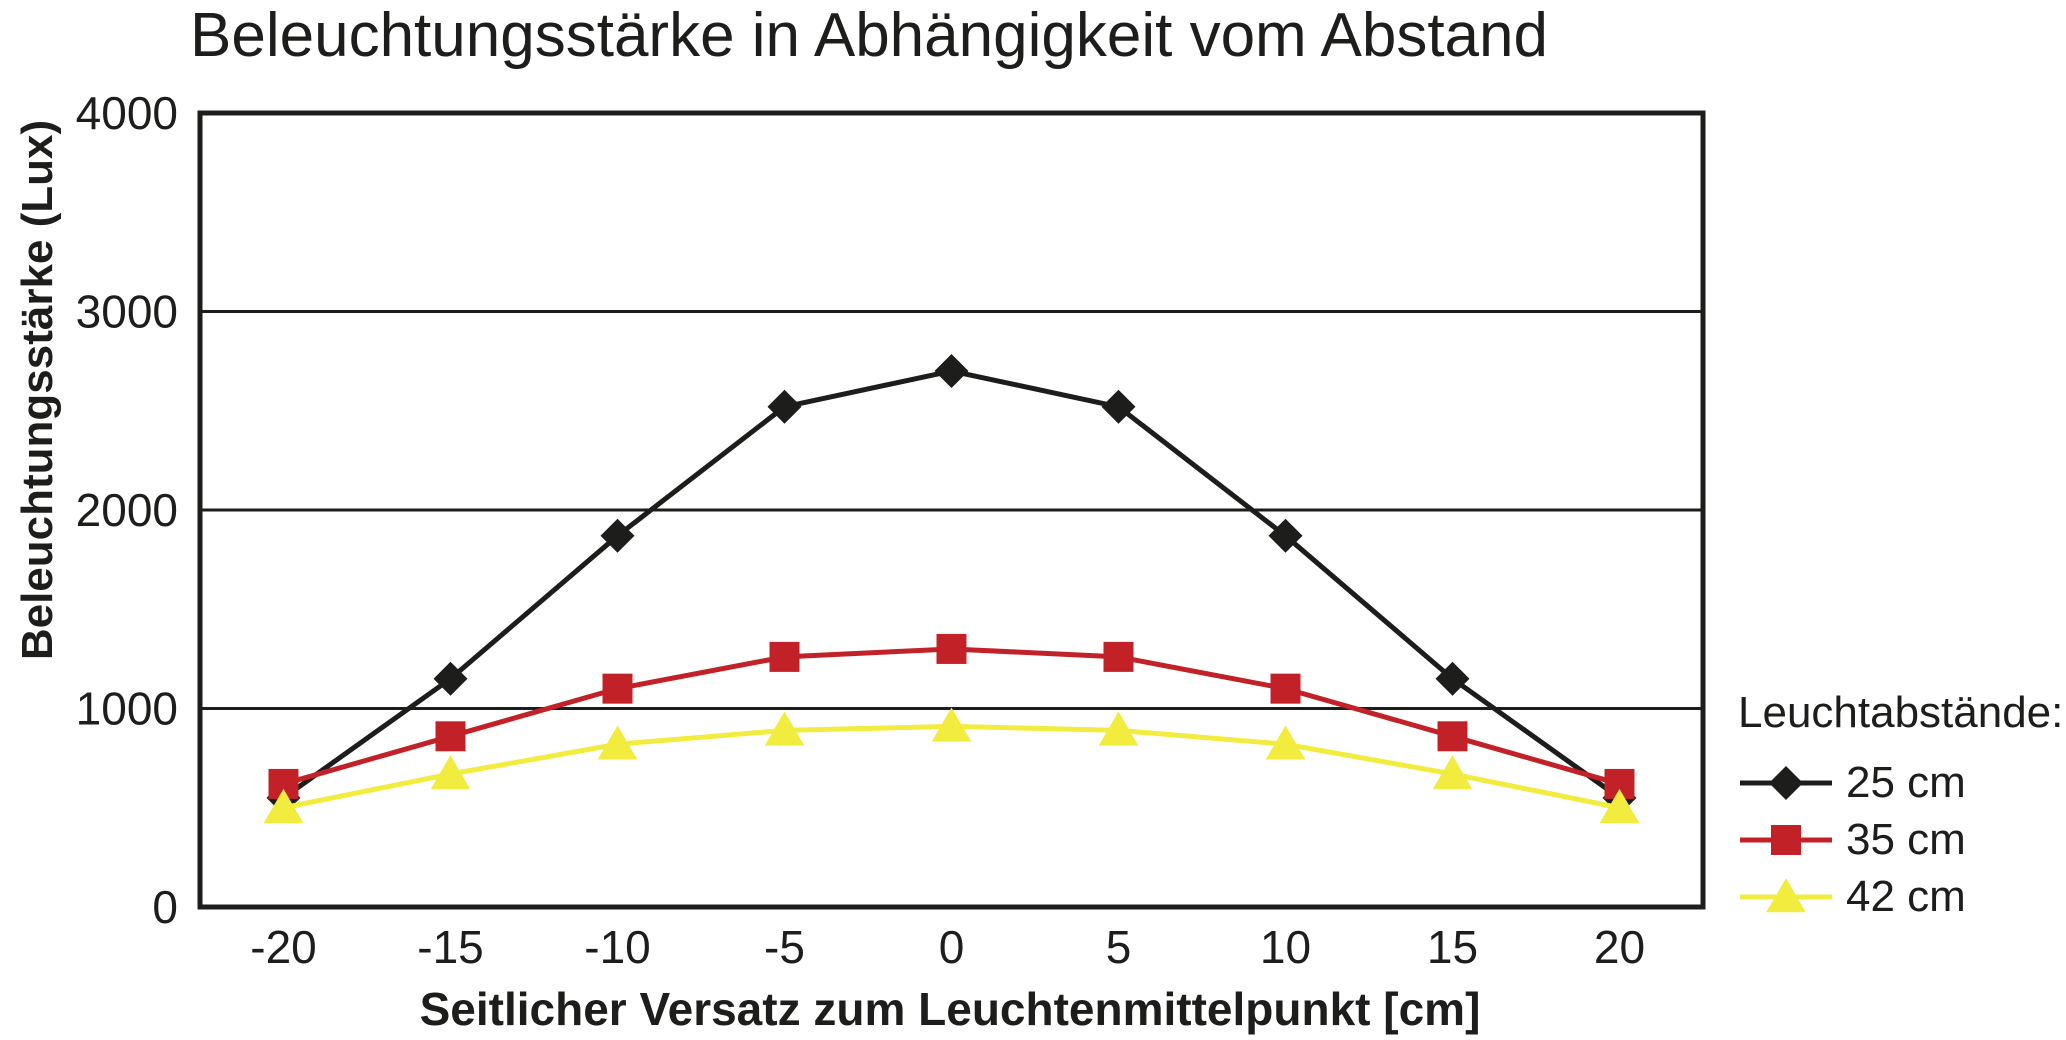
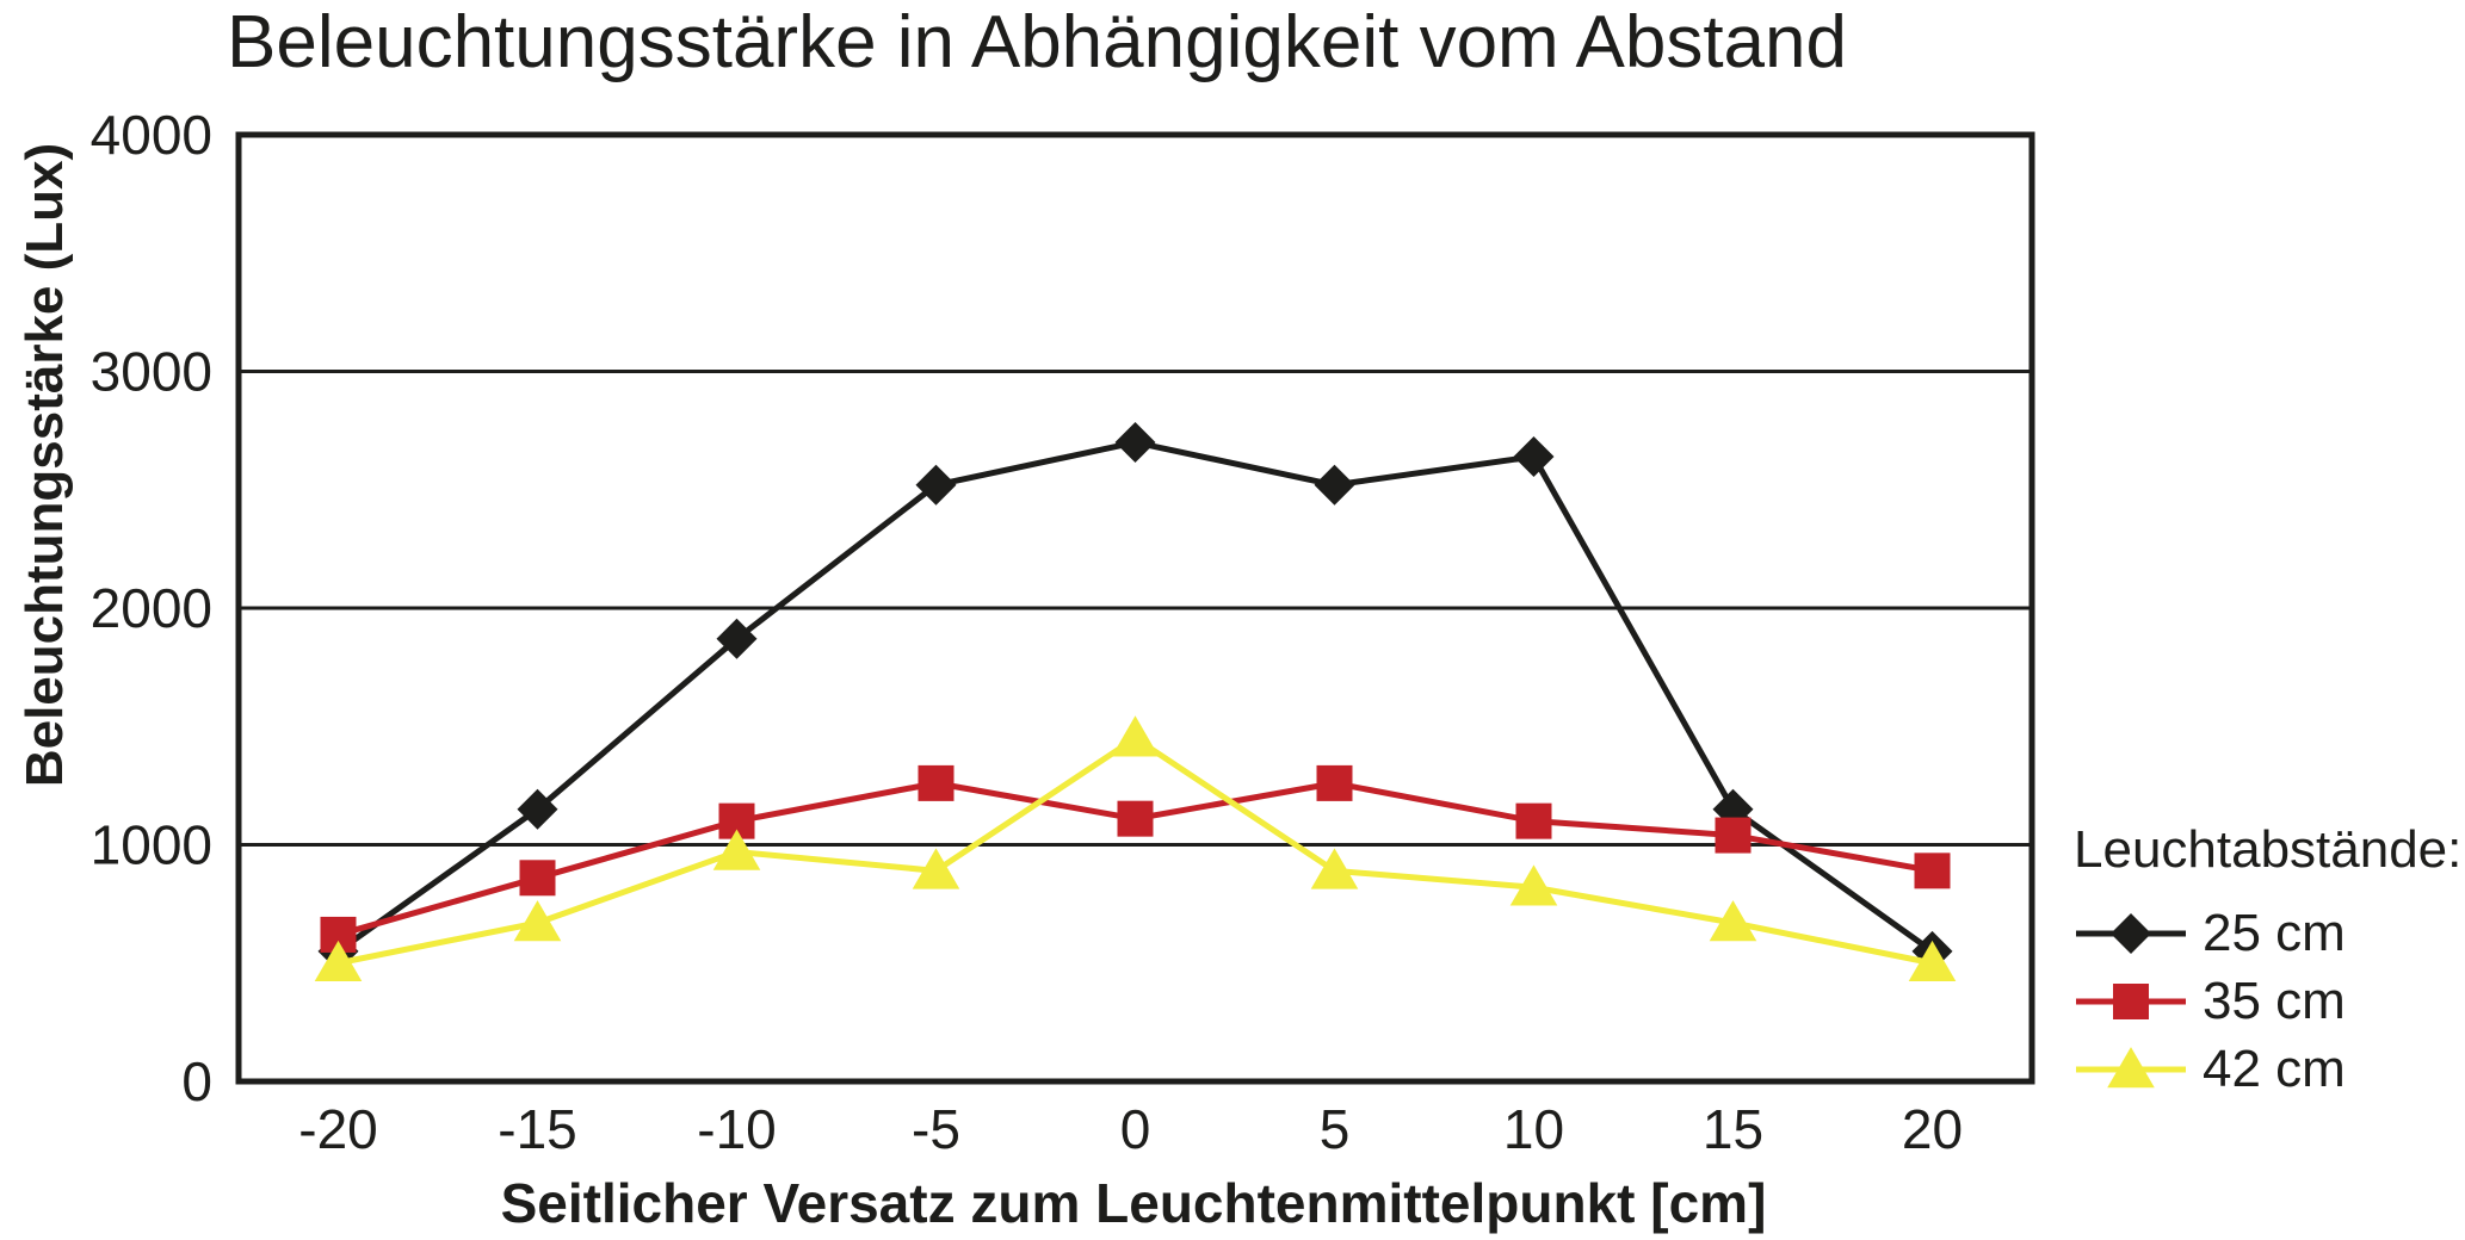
42 cm/-10: 820 -> 970
35 cm/0: 1300 -> 1110
42 cm/0: 910 -> 1450
25 cm/10: 1870 -> 2640
35 cm/15: 860 -> 1040
35 cm/20: 620 -> 890
